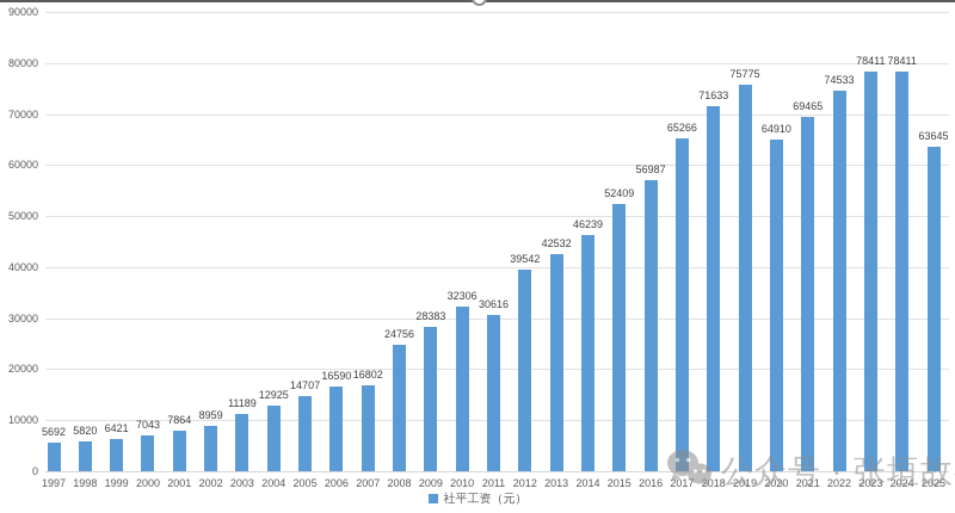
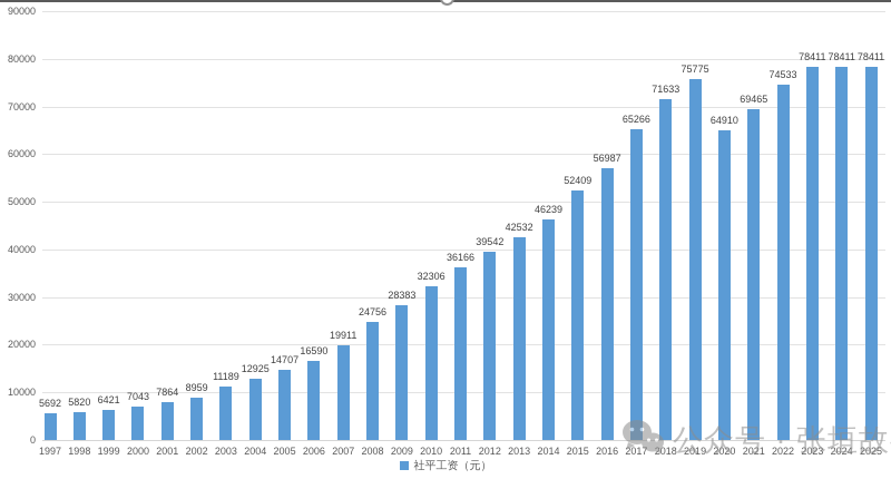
2007: 16802 -> 19911
2011: 30616 -> 36166
2025: 63645 -> 78411
